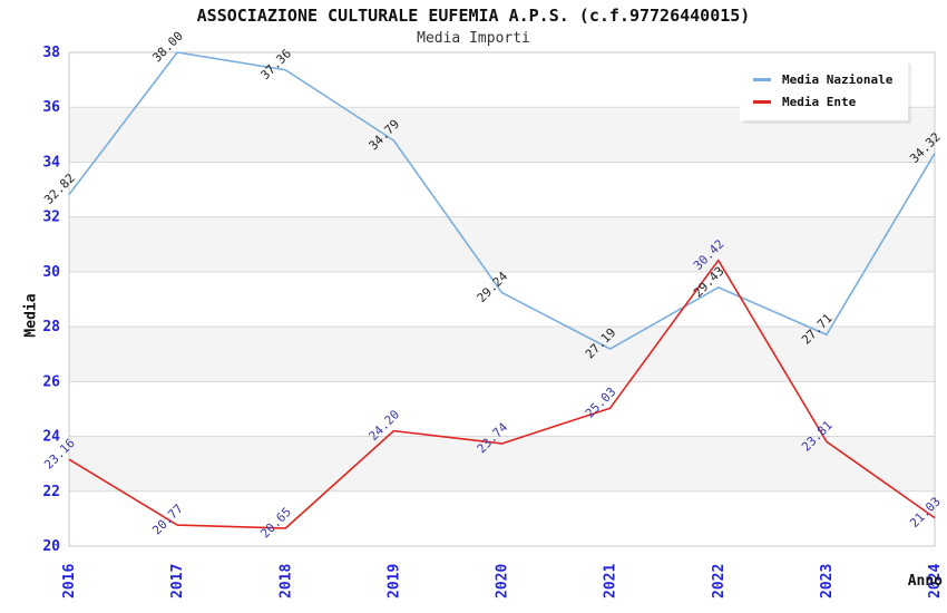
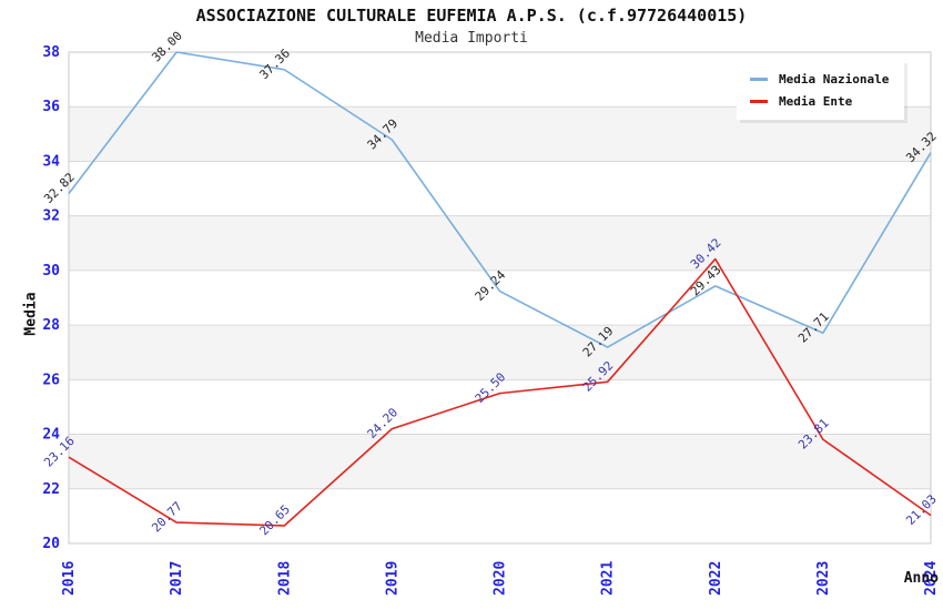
Media Ente/2020: 23.74 -> 25.50
Media Ente/2021: 25.03 -> 25.92
